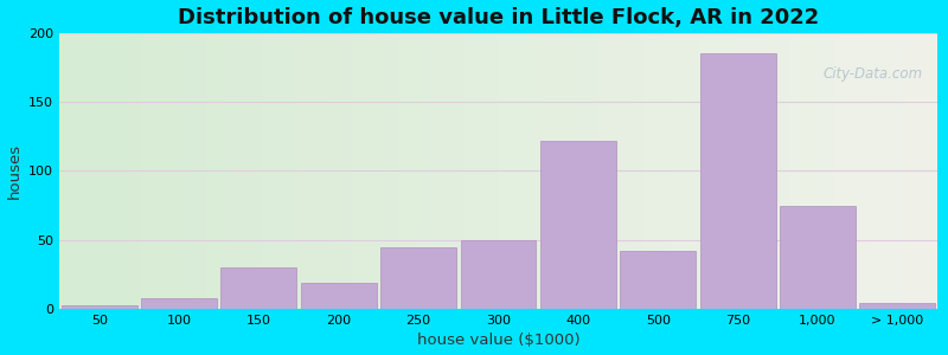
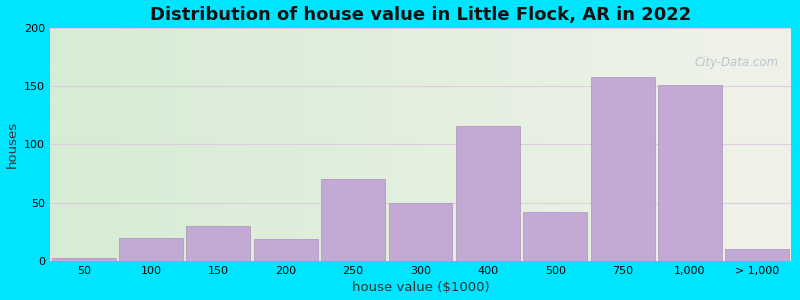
100: 8 -> 20
250: 45 -> 70
400: 122 -> 116
750: 185 -> 158
1,000: 75 -> 151
> 1,000: 4 -> 10
